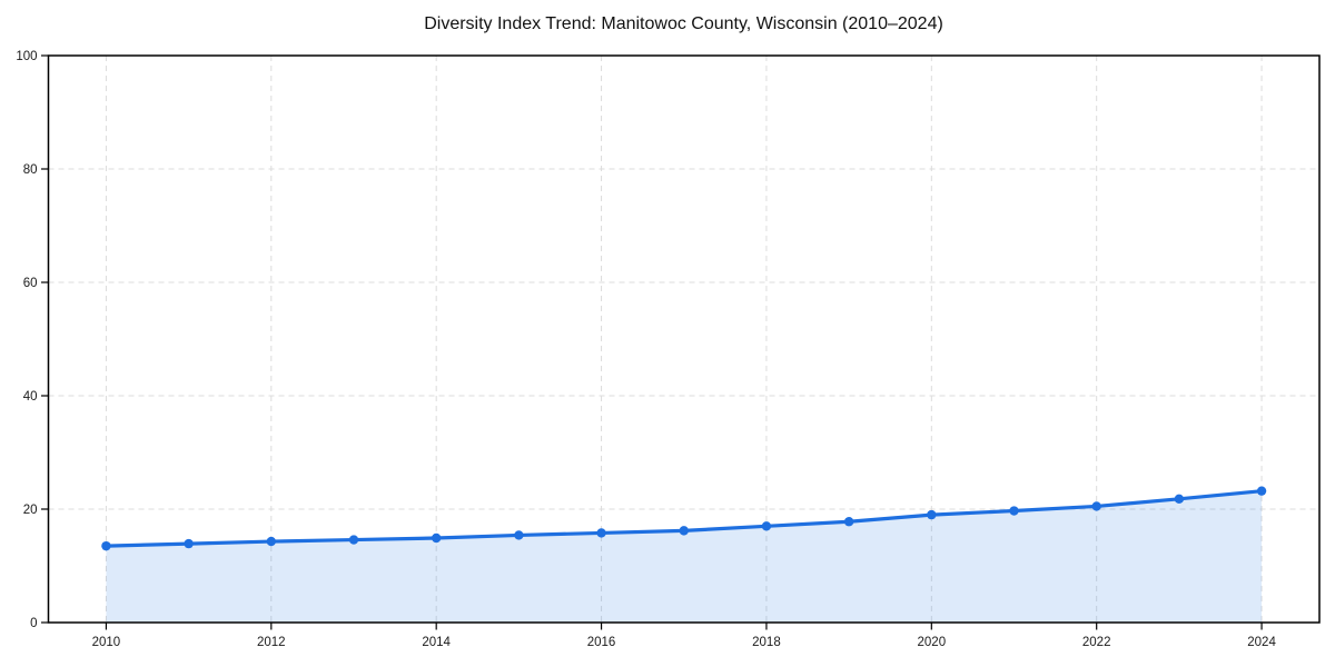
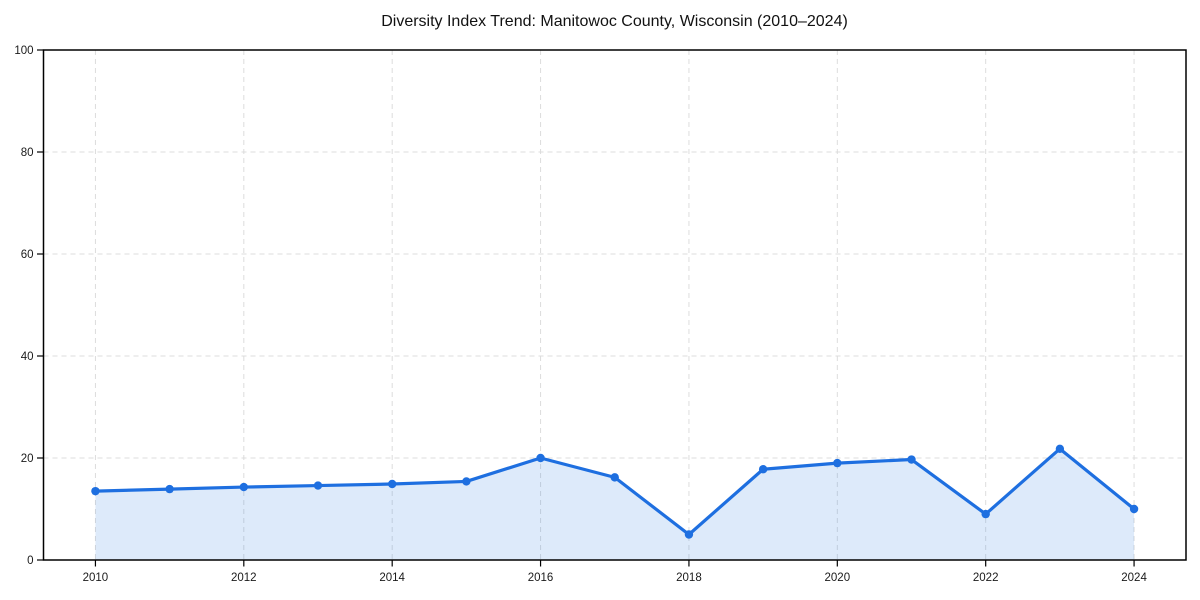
2016: 16 -> 20
2018: 17 -> 5
2022: 20 -> 9
2024: 23 -> 10
